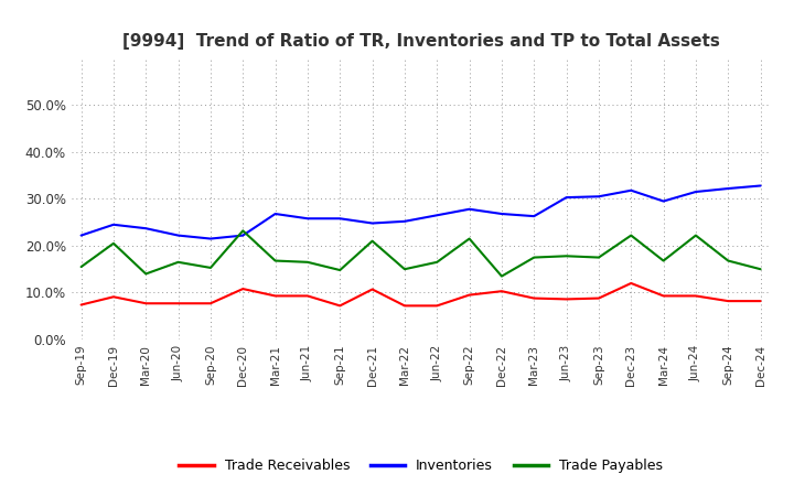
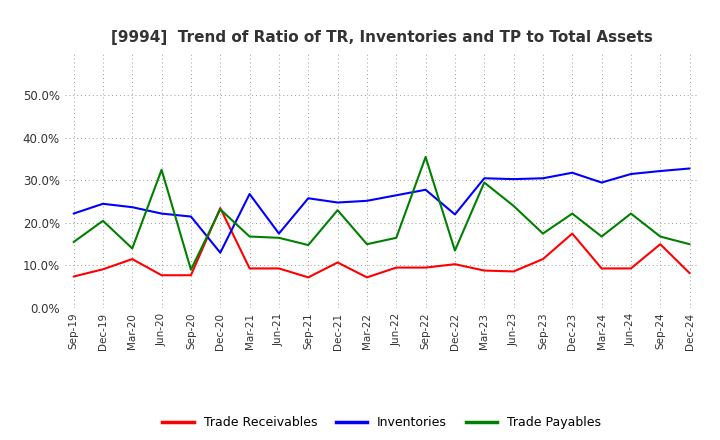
Trade Receivables/Mar-20: 7.7% -> 11.5%
Trade Payables/Jun-20: 16.5% -> 32.5%
Trade Payables/Sep-20: 15.3% -> 9.0%
Trade Receivables/Dec-20: 10.8% -> 23.5%
Inventories/Dec-20: 22.2% -> 13.0%
Inventories/Jun-21: 25.8% -> 17.5%
Trade Payables/Dec-21: 21.0% -> 23.0%
Trade Receivables/Jun-22: 7.2% -> 9.5%
Trade Payables/Sep-22: 21.5% -> 35.5%
Inventories/Dec-22: 26.8% -> 22.0%
Inventories/Mar-23: 26.3% -> 30.5%
Trade Payables/Mar-23: 17.5% -> 29.5%
Trade Payables/Jun-23: 17.8% -> 24.0%
Trade Receivables/Sep-23: 8.8% -> 11.5%
Trade Receivables/Dec-23: 12.0% -> 17.5%
Trade Receivables/Sep-24: 8.2% -> 15.0%
